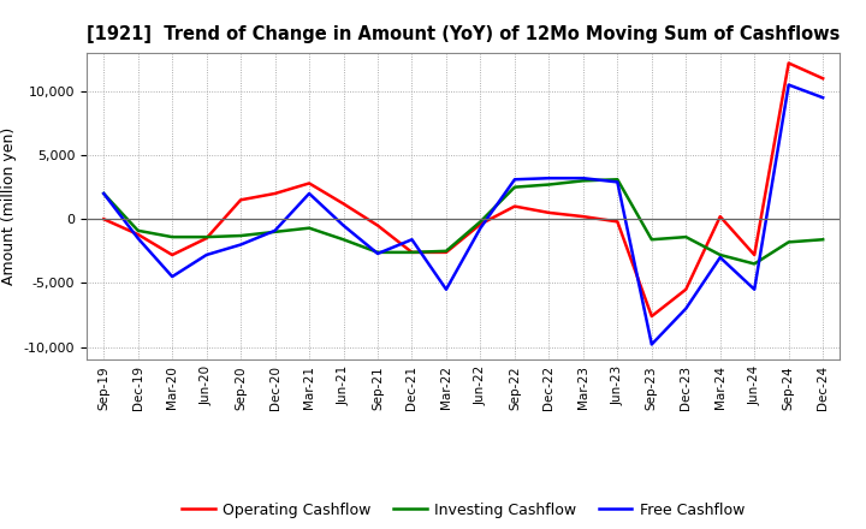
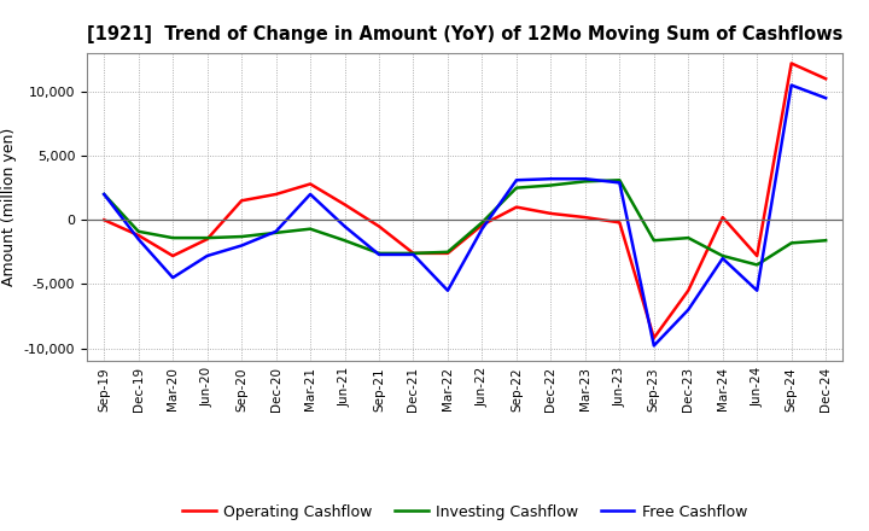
Free Cashflow/Dec-21: -1,600 -> -2,700
Operating Cashflow/Sep-23: -7,600 -> -9,200
